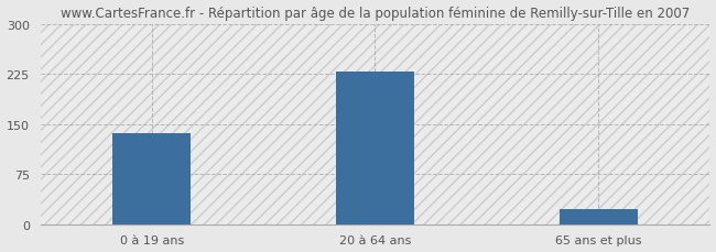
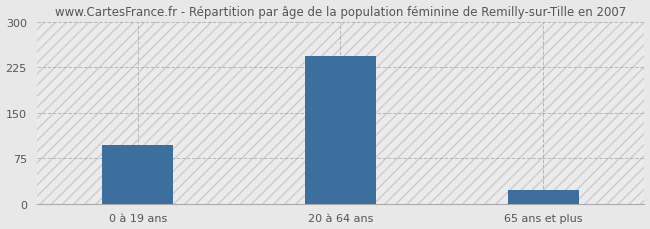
0 à 19 ans: 137 -> 96
20 à 64 ans: 228 -> 244
